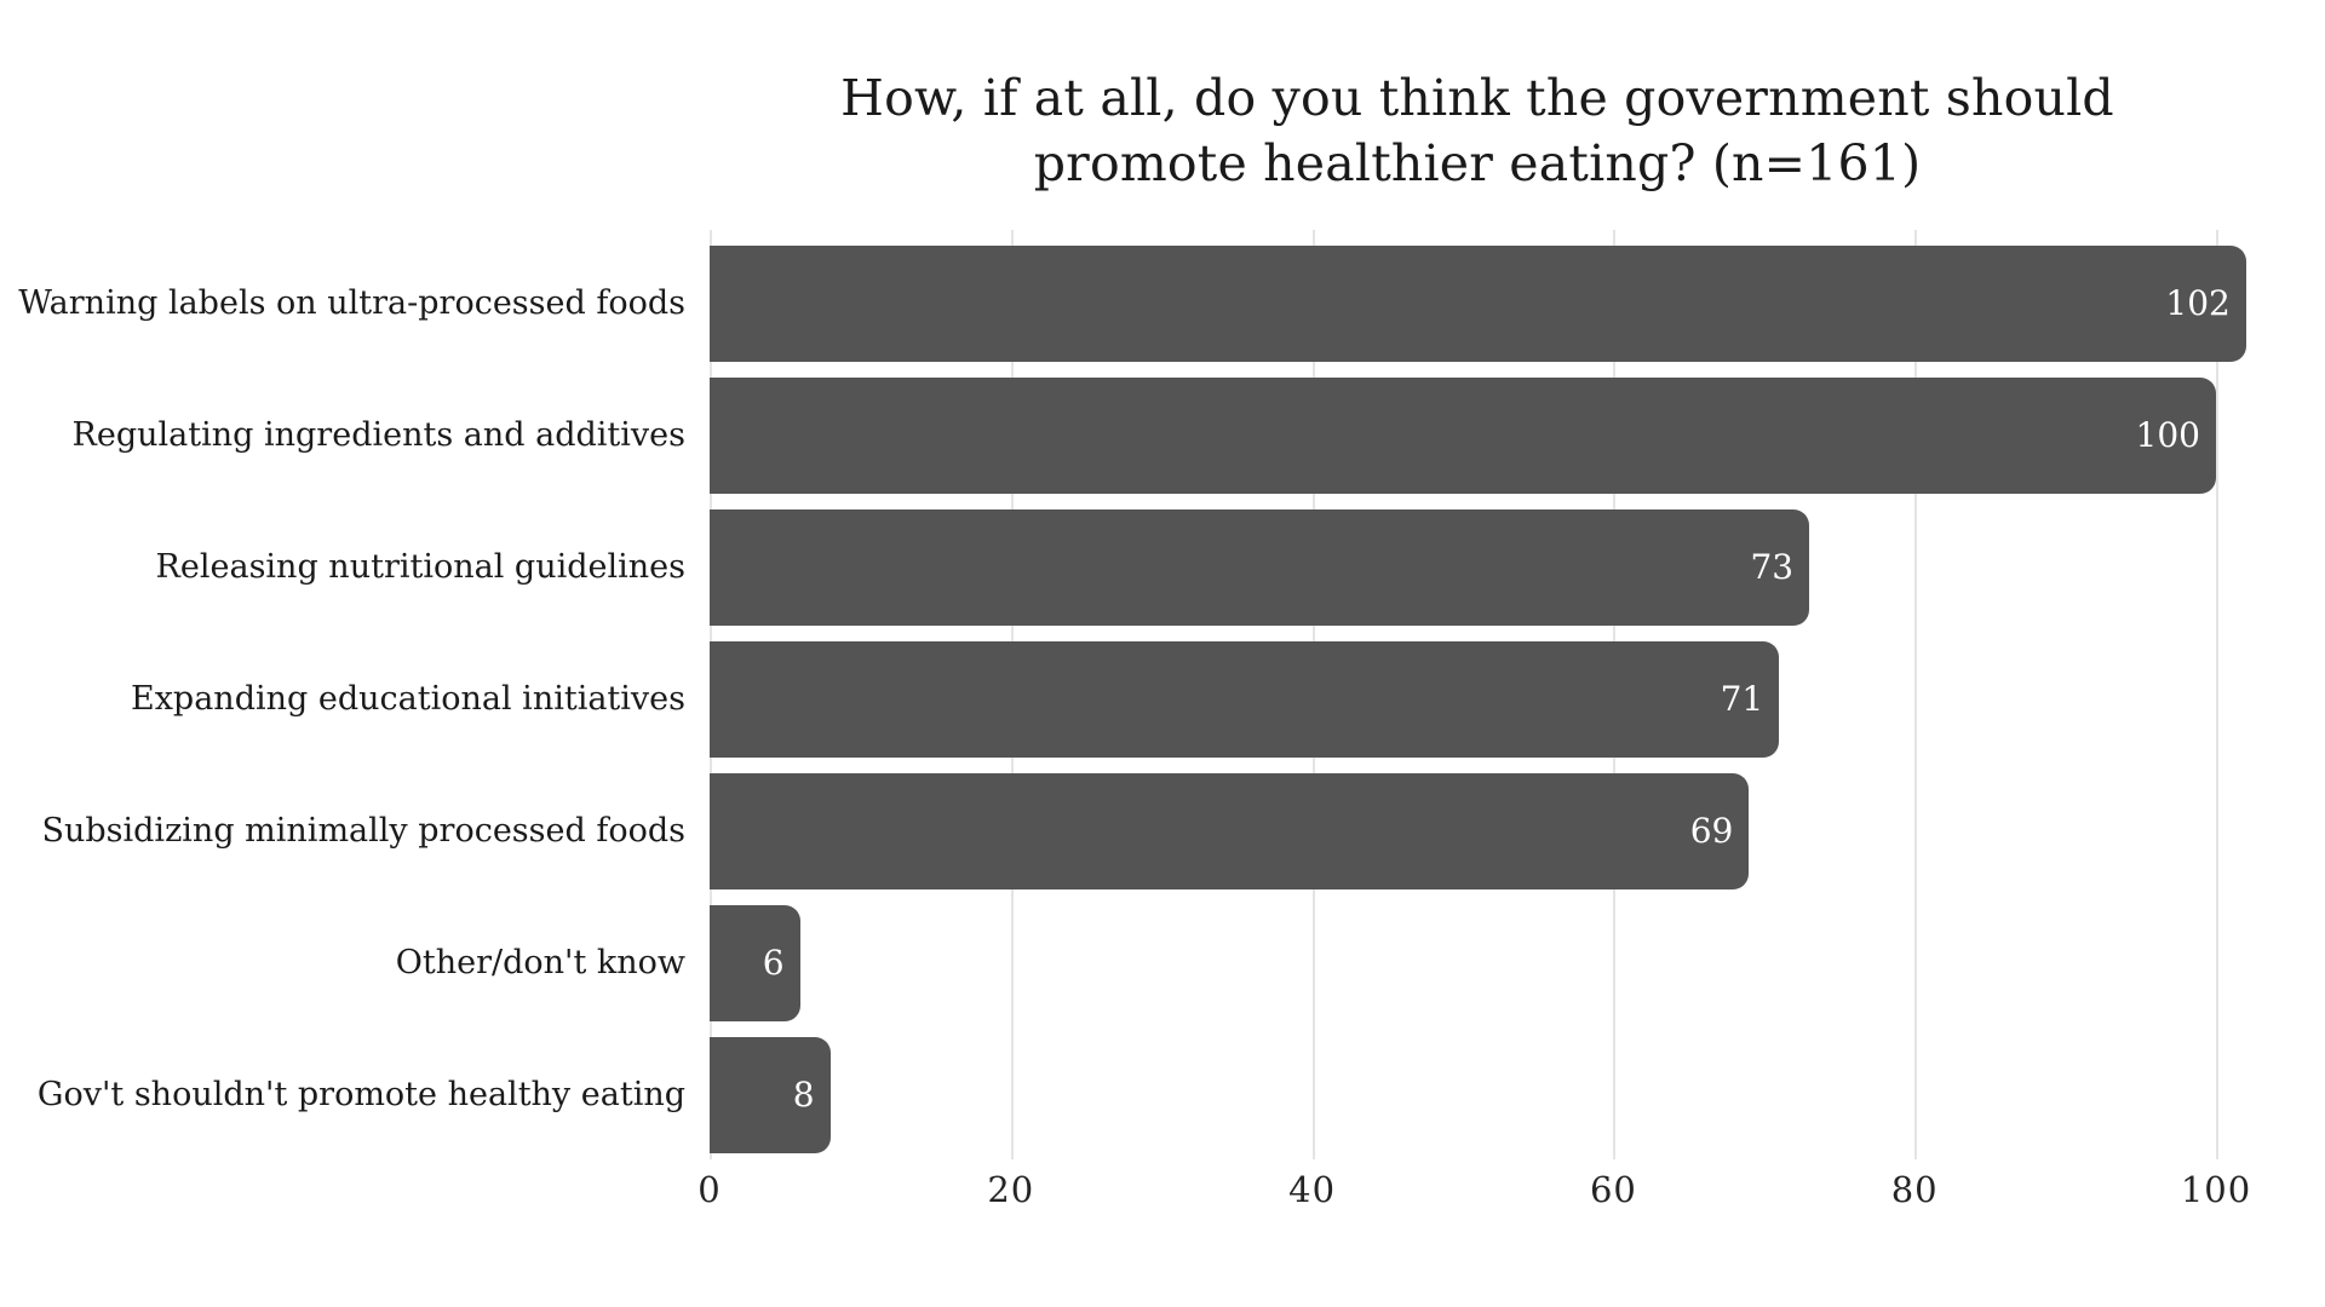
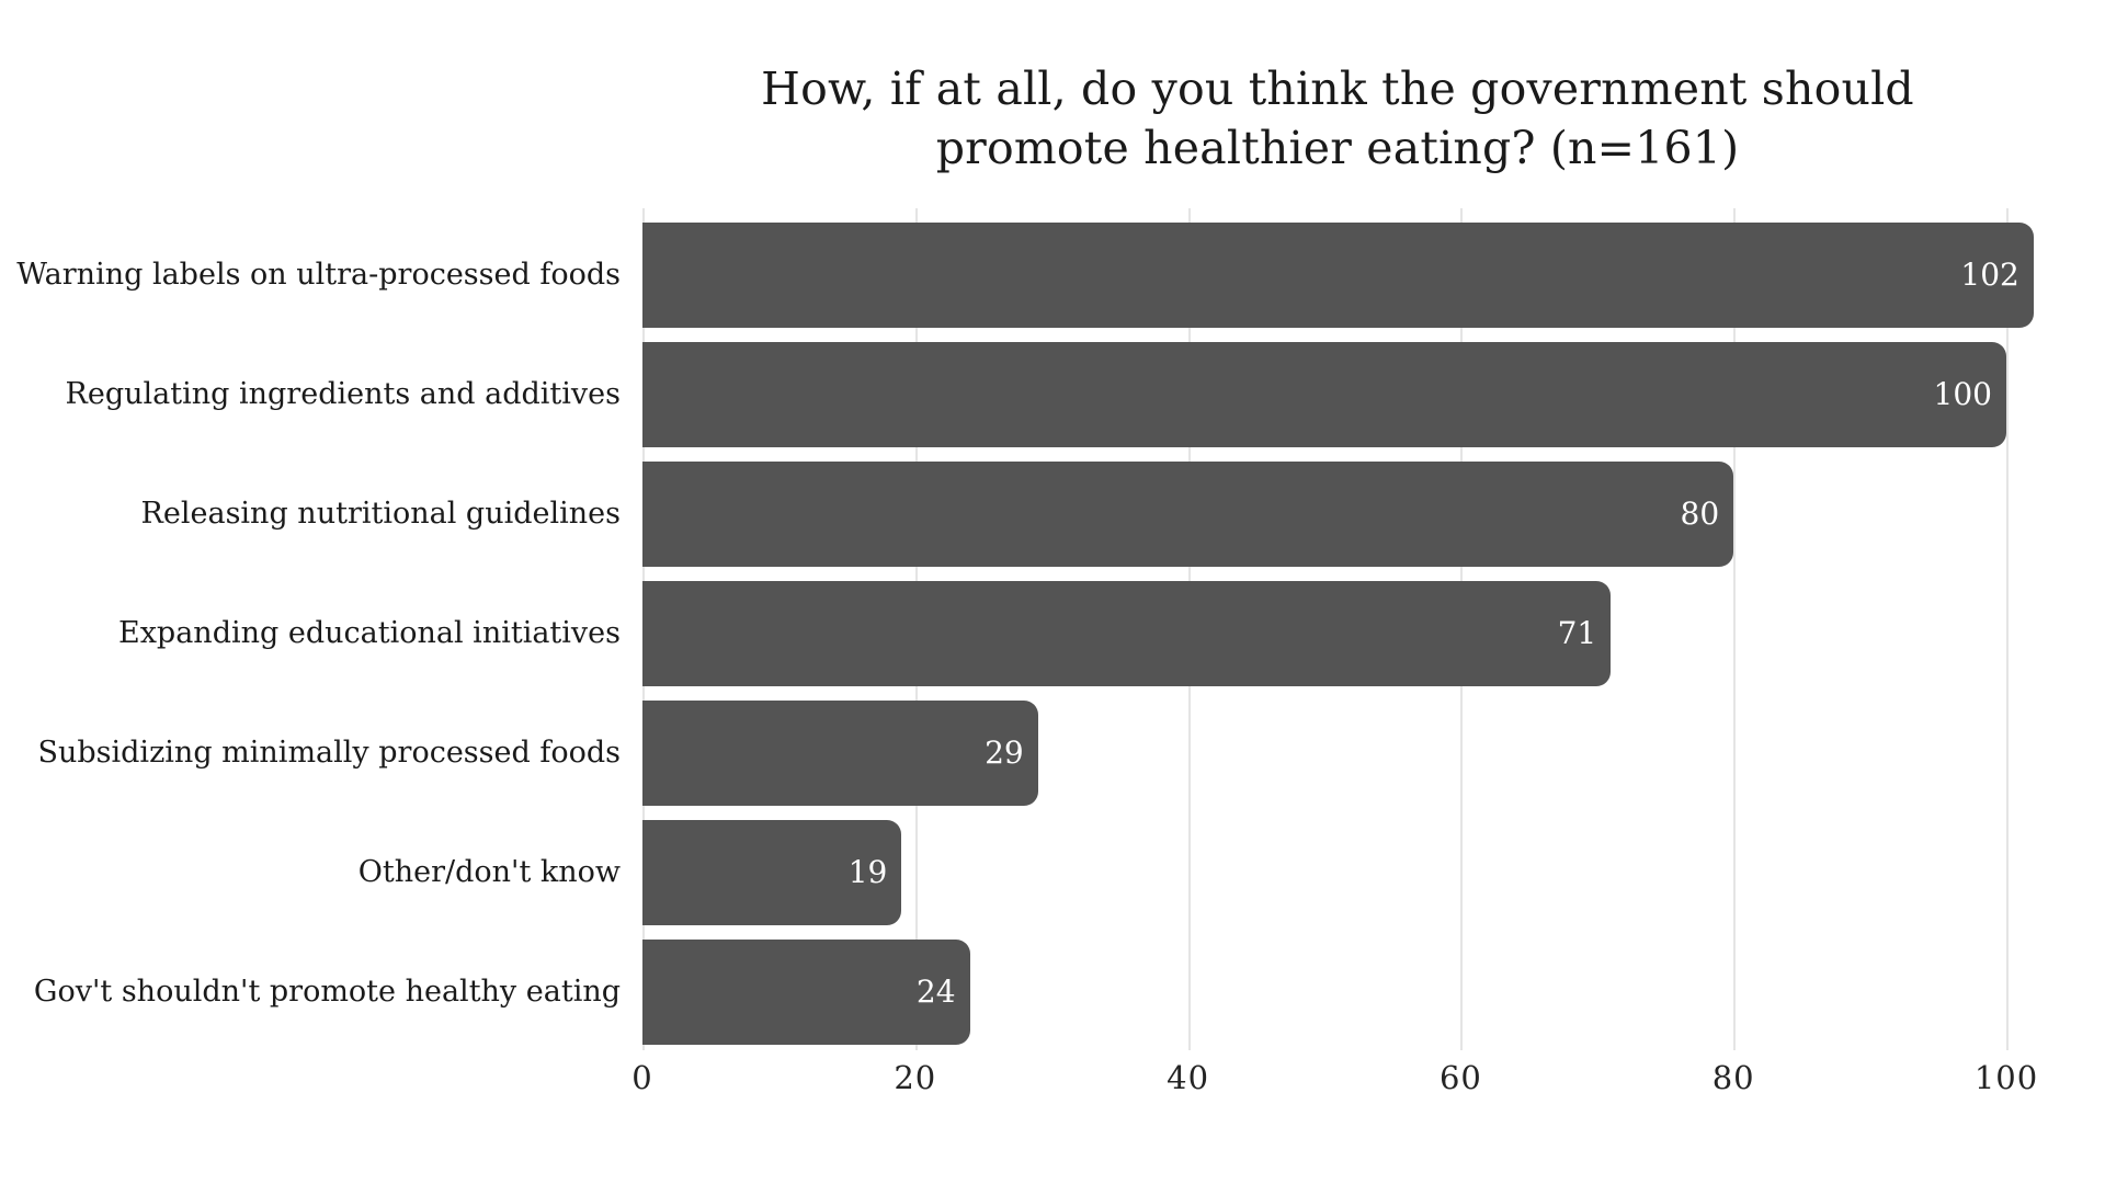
Releasing nutritional guidelines: 73 -> 80
Subsidizing minimally processed foods: 69 -> 29
Other/don't know: 6 -> 19
Gov't shouldn't promote healthy eating: 8 -> 24
